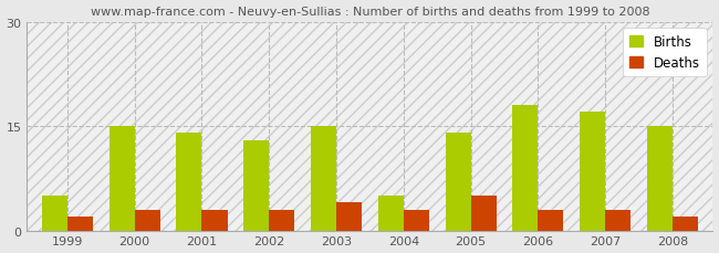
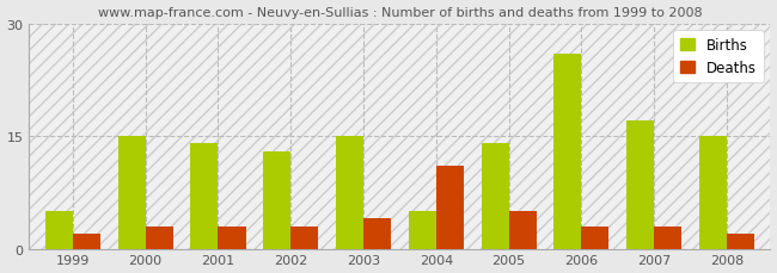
Deaths/2004: 3 -> 11
Births/2006: 18 -> 26
